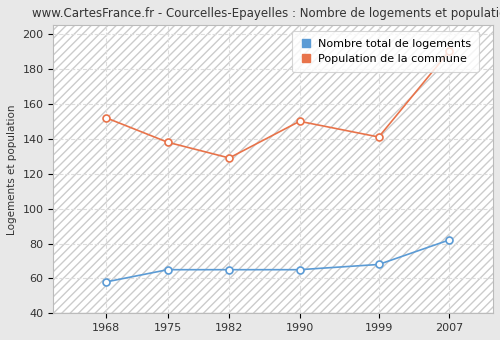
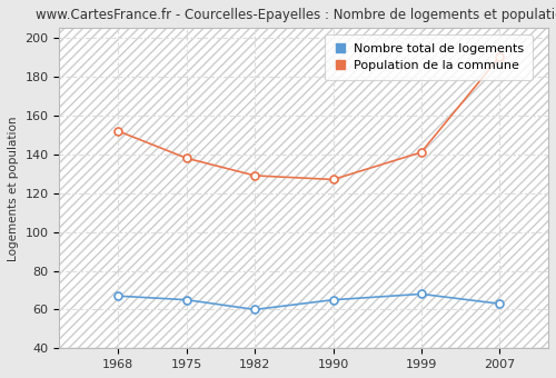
Nombre total de logements/1968: 58 -> 67
Nombre total de logements/1982: 65 -> 60
Population de la commune/1990: 150 -> 127
Nombre total de logements/2007: 82 -> 63
